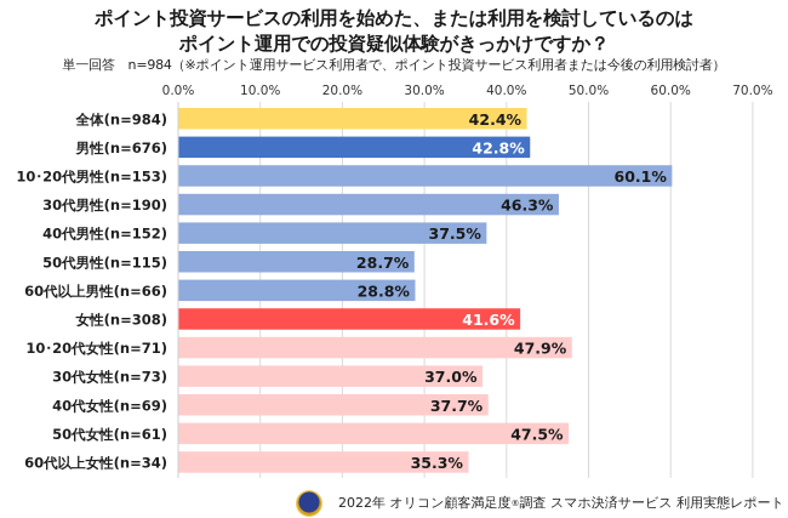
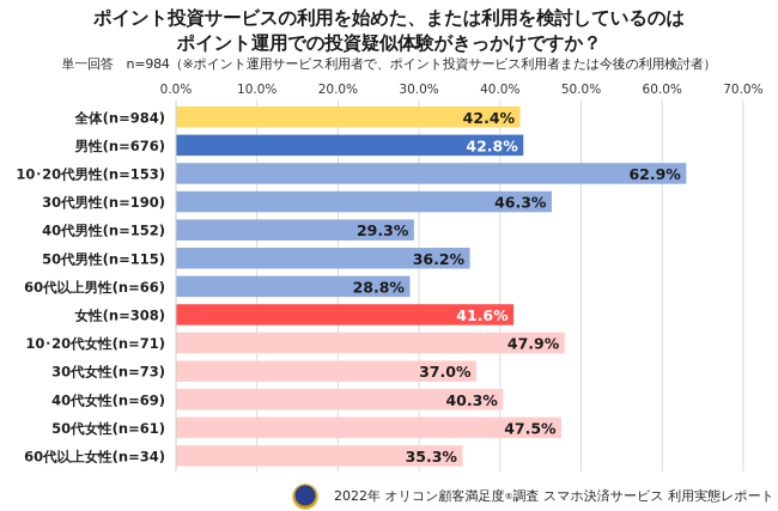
10･20代男性(n=153): 60.1% -> 62.9%
40代男性(n=152): 37.5% -> 29.3%
50代男性(n=115): 28.7% -> 36.2%
40代女性(n=69): 37.7% -> 40.3%
